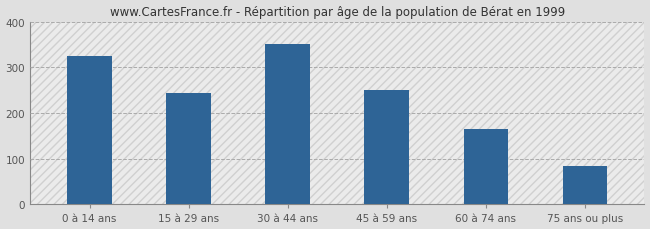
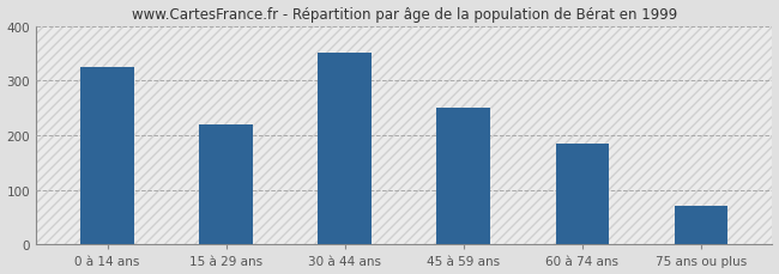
15 à 29 ans: 243 -> 220
60 à 74 ans: 164 -> 185
75 ans ou plus: 83 -> 70
